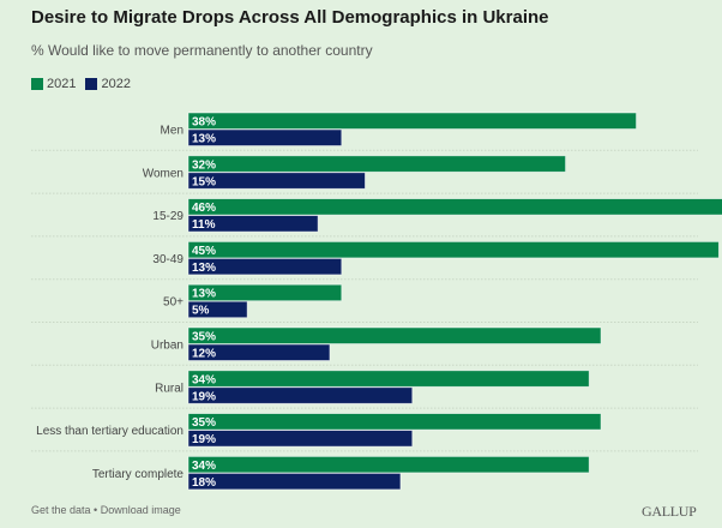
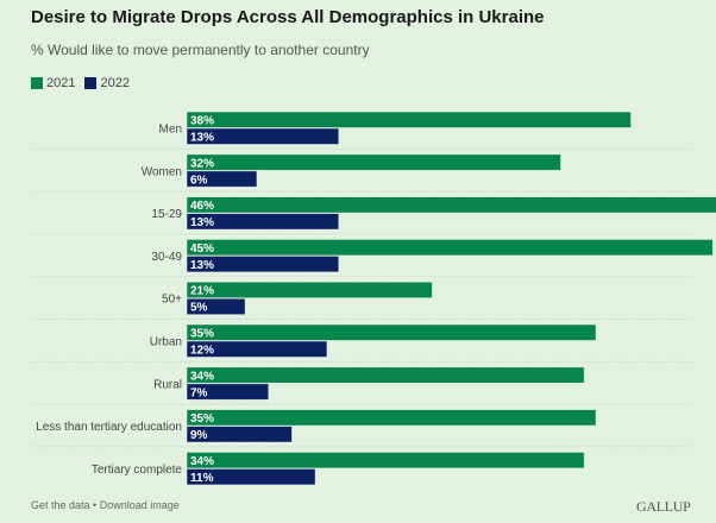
2022/Women: 15% -> 6%
2022/15-29: 11% -> 13%
2021/50+: 13% -> 21%
2022/Rural: 19% -> 7%
2022/Less than tertiary education: 19% -> 9%
2022/Tertiary complete: 18% -> 11%
